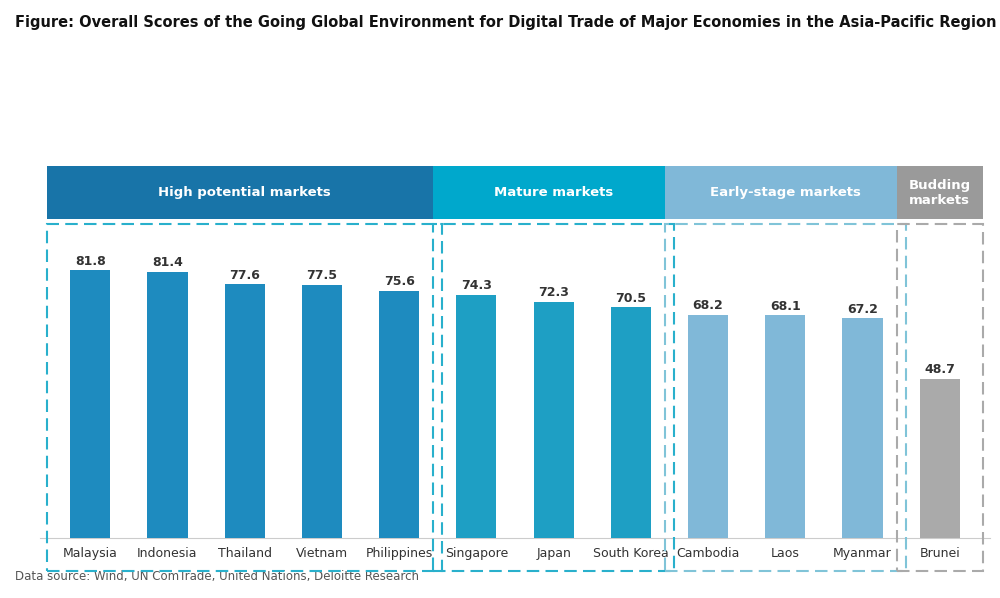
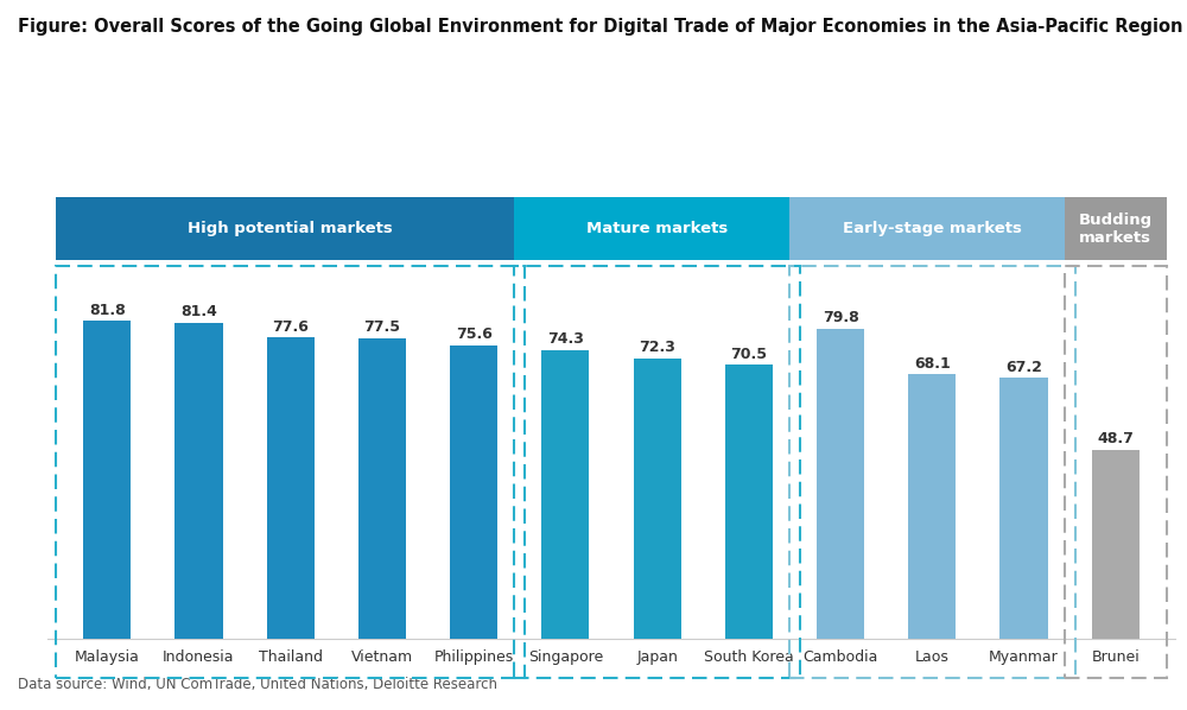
Cambodia: 68.2 -> 79.8
